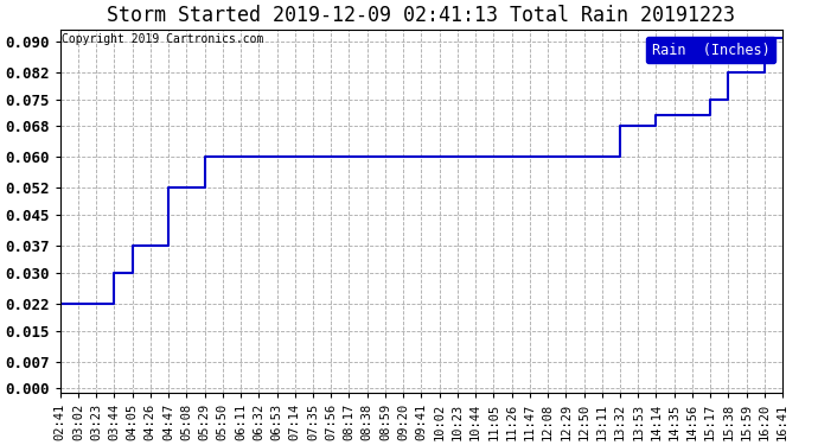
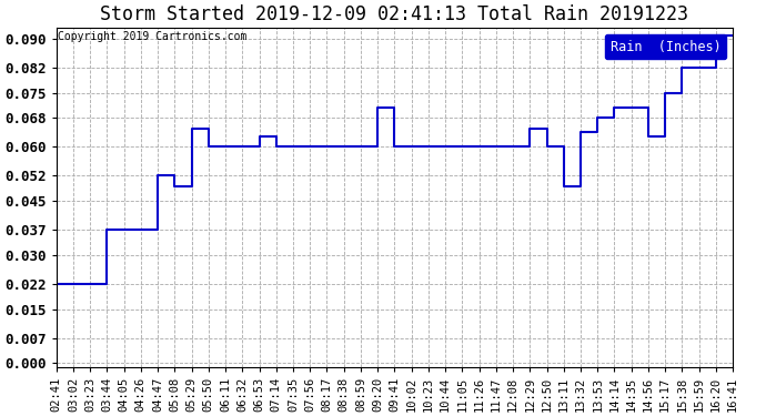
04:05: 0.030 -> 0.037
05:29: 0.052 -> 0.049
05:50: 0.060 -> 0.065
07:14: 0.060 -> 0.063
09:41: 0.060 -> 0.071
12:50: 0.060 -> 0.065
13:32: 0.060 -> 0.049
13:53: 0.068 -> 0.064
15:17: 0.071 -> 0.063
